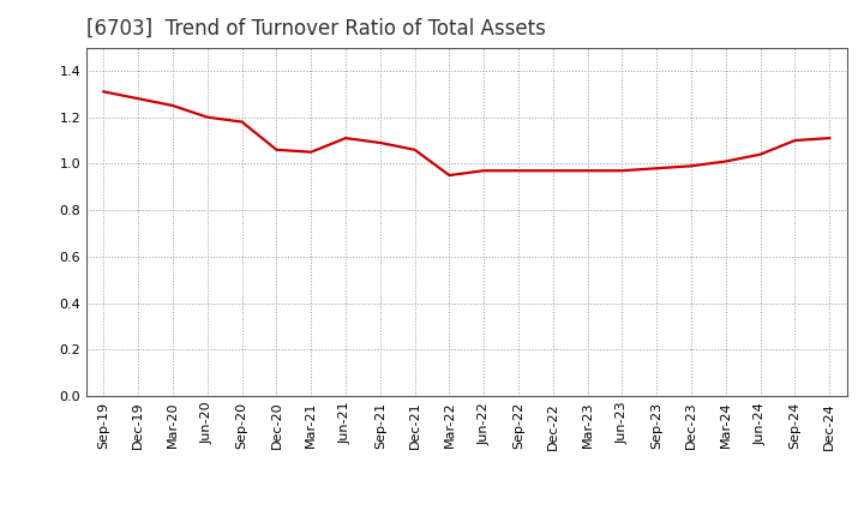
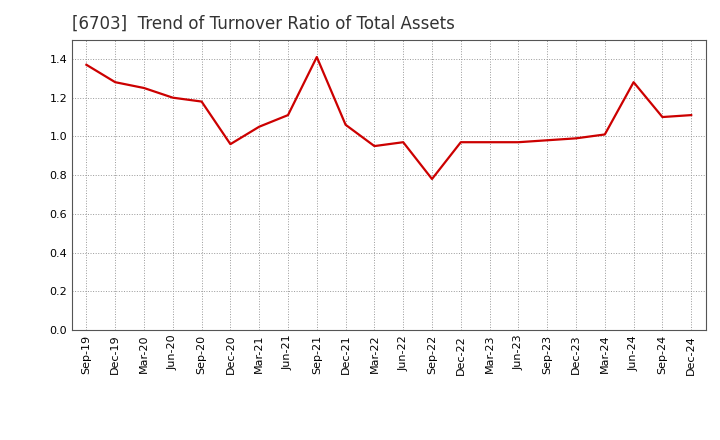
Sep-19: 1.31 -> 1.37
Dec-20: 1.06 -> 0.96
Sep-21: 1.09 -> 1.41
Sep-22: 0.97 -> 0.78
Jun-24: 1.04 -> 1.28
